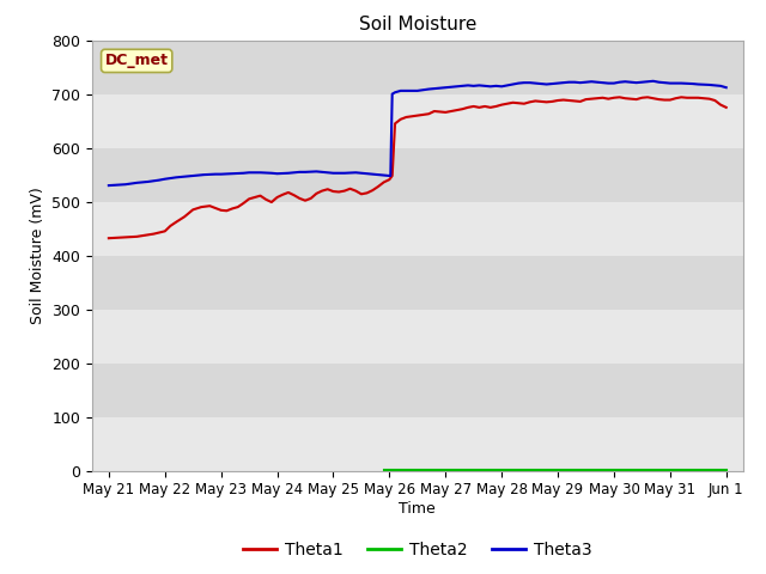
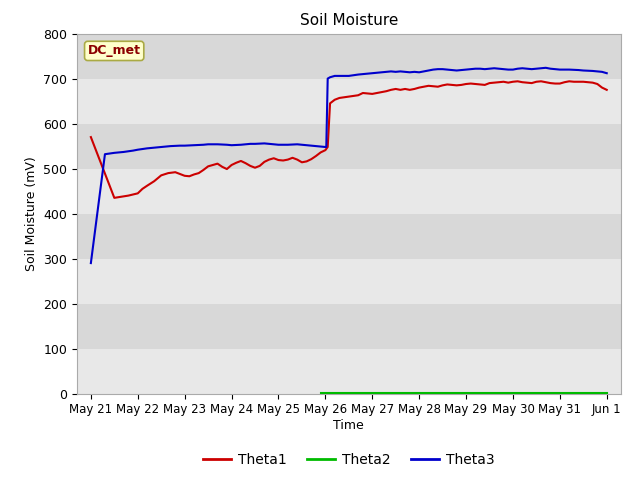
Theta1/May 21: 432 -> 570
Theta3/May 21: 530 -> 290
